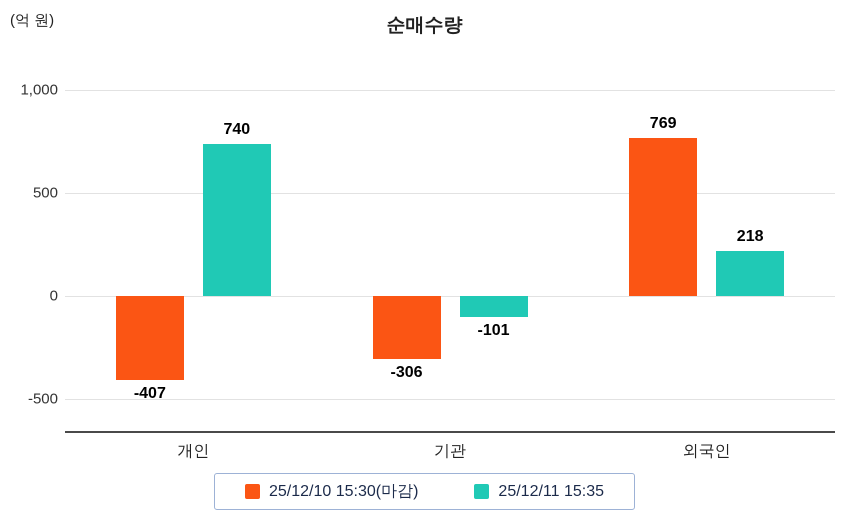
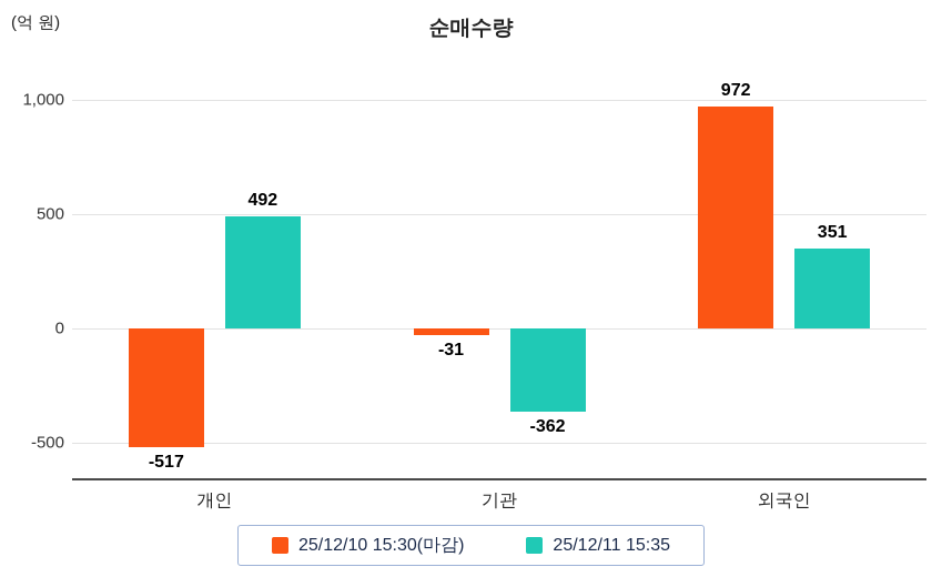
25/12/10 15:30(마감)/개인: -407 -> -517
25/12/11 15:35/개인: 740 -> 492
25/12/10 15:30(마감)/기관: -306 -> -31
25/12/11 15:35/기관: -101 -> -362
25/12/10 15:30(마감)/외국인: 769 -> 972
25/12/11 15:35/외국인: 218 -> 351
